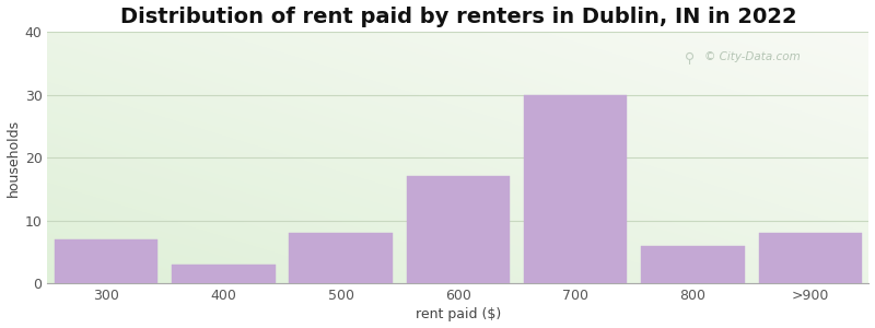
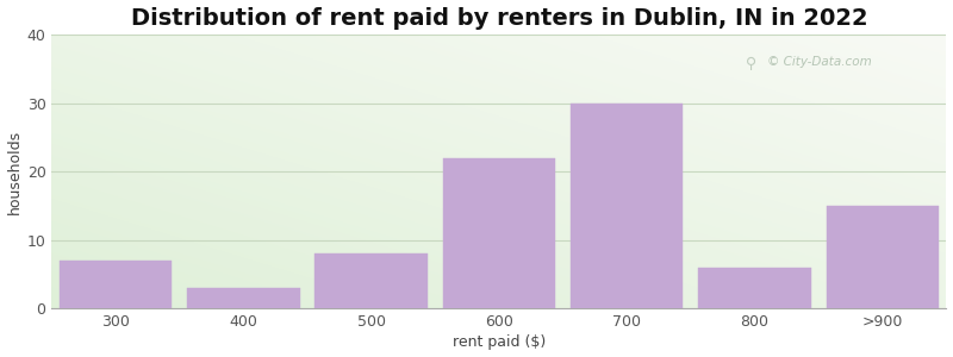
600: 17 -> 22
>900: 8 -> 15
